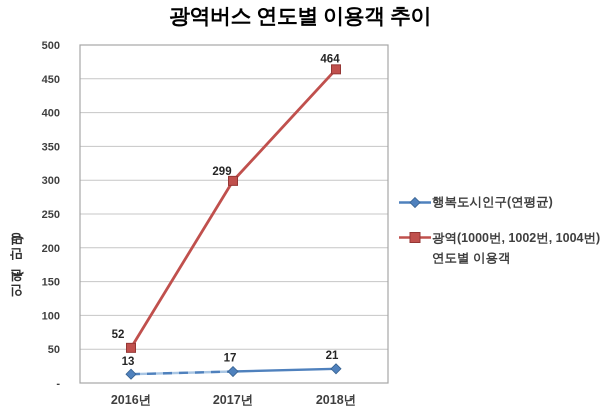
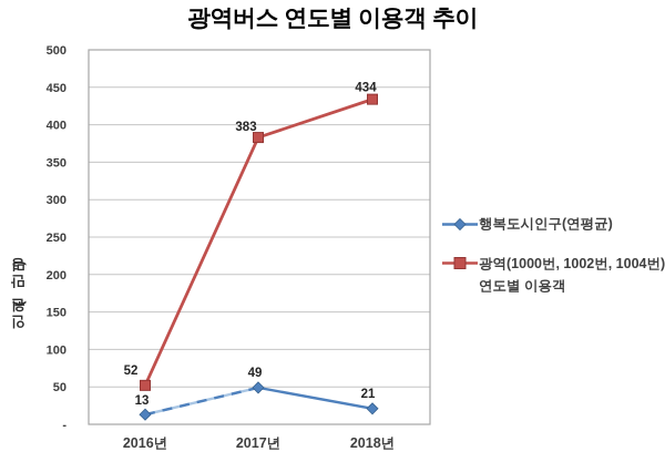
행복도시인구(연평균)/2017년: 17 -> 49
광역(1000번, 1002번, 1004번) 연도별 이용객/2017년: 299 -> 383
광역(1000번, 1002번, 1004번) 연도별 이용객/2018년: 464 -> 434
